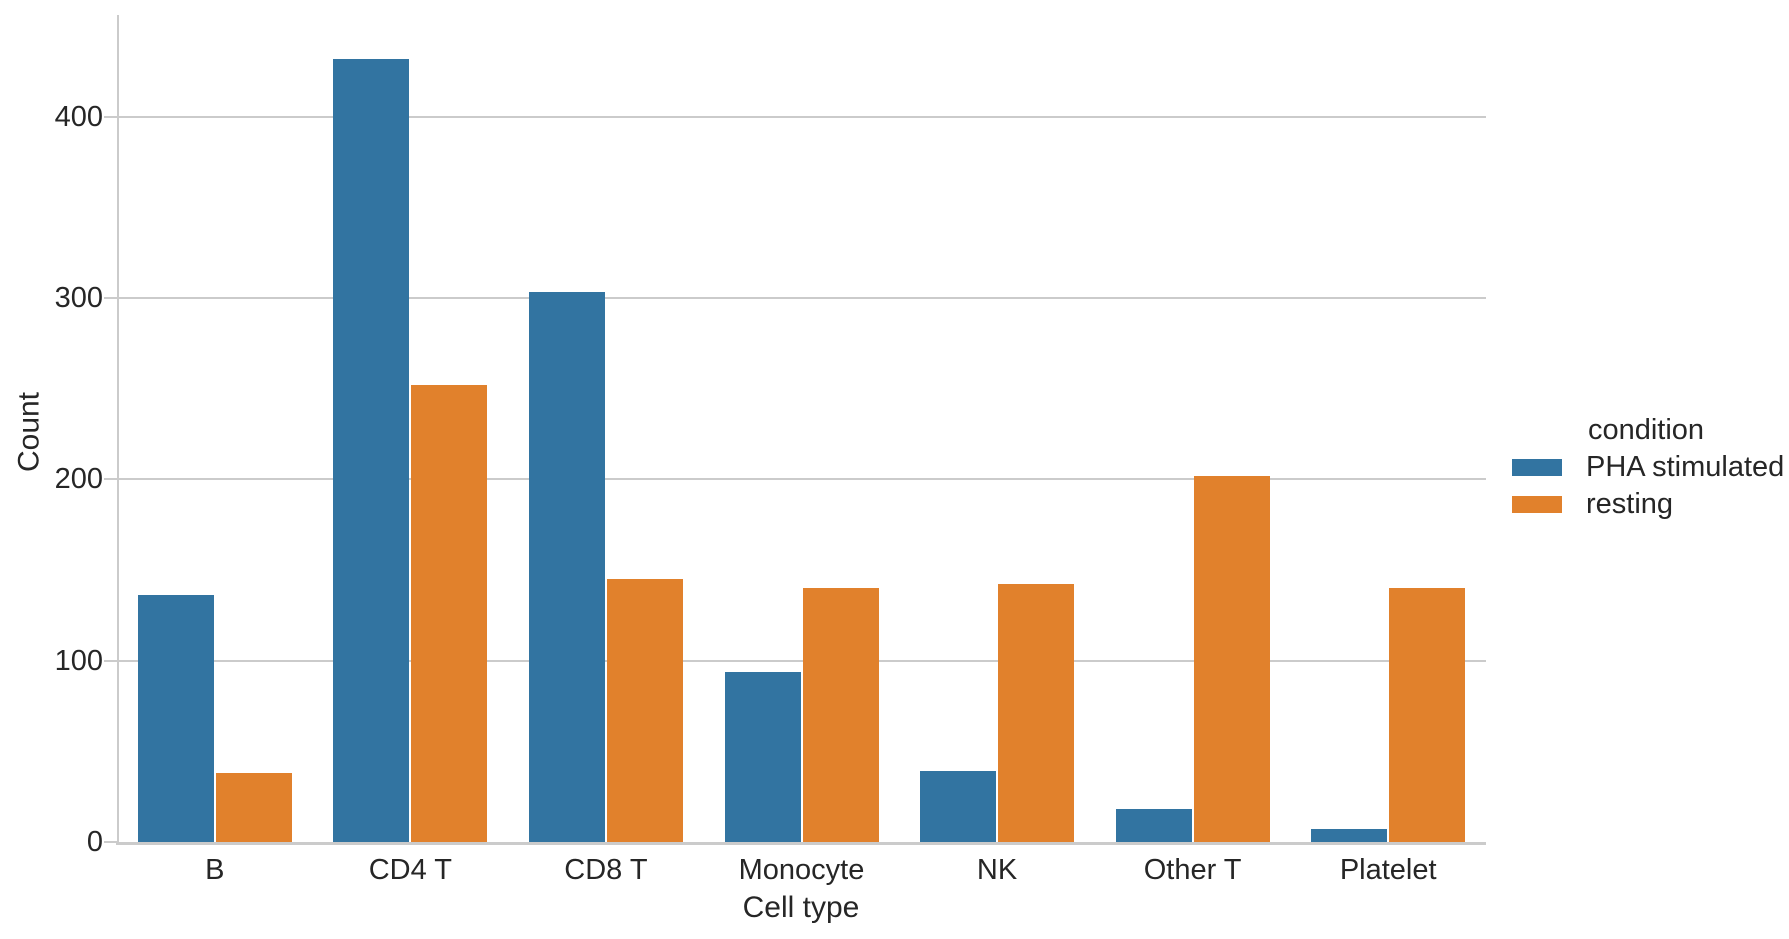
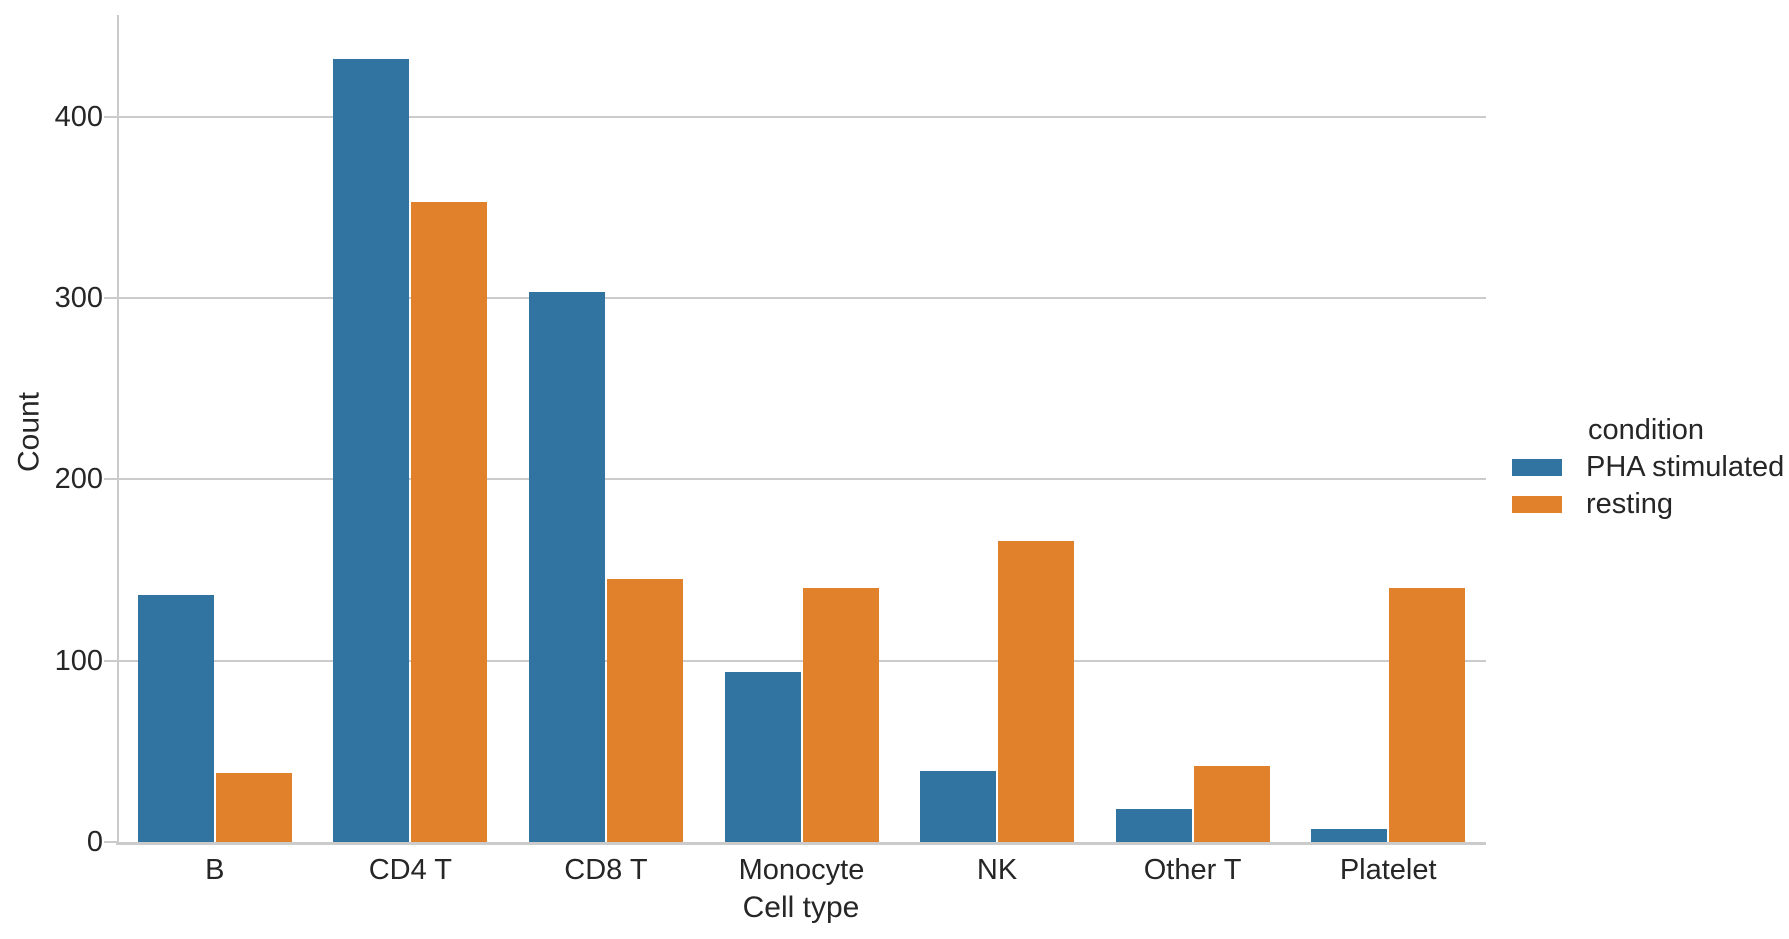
resting/CD4 T: 252 -> 353
resting/NK: 142 -> 166
resting/Other T: 202 -> 42
